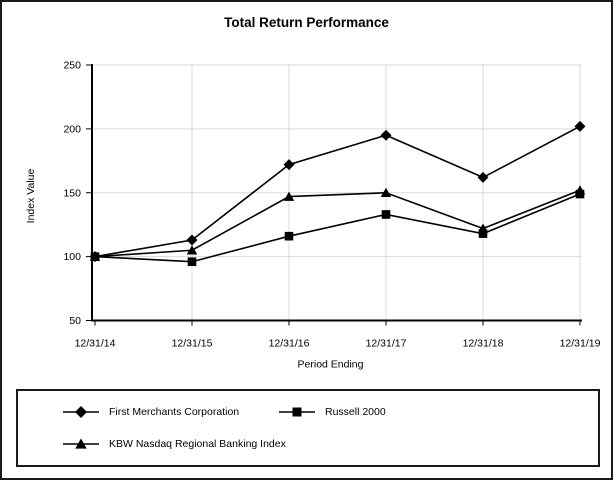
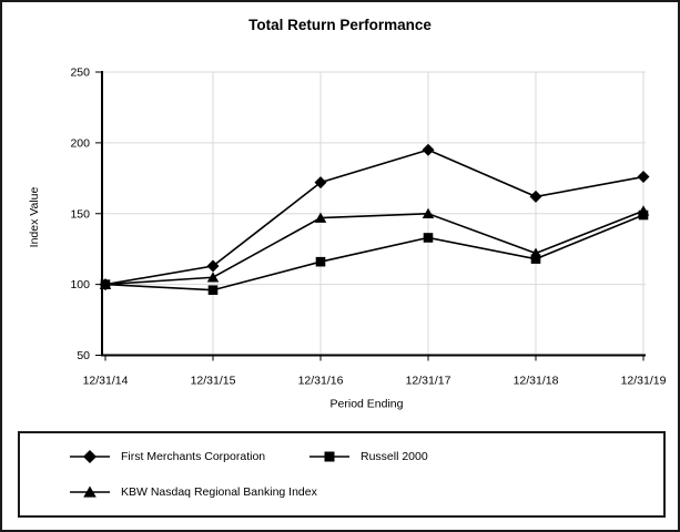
First Merchants Corporation/12/31/19: 202 -> 176
